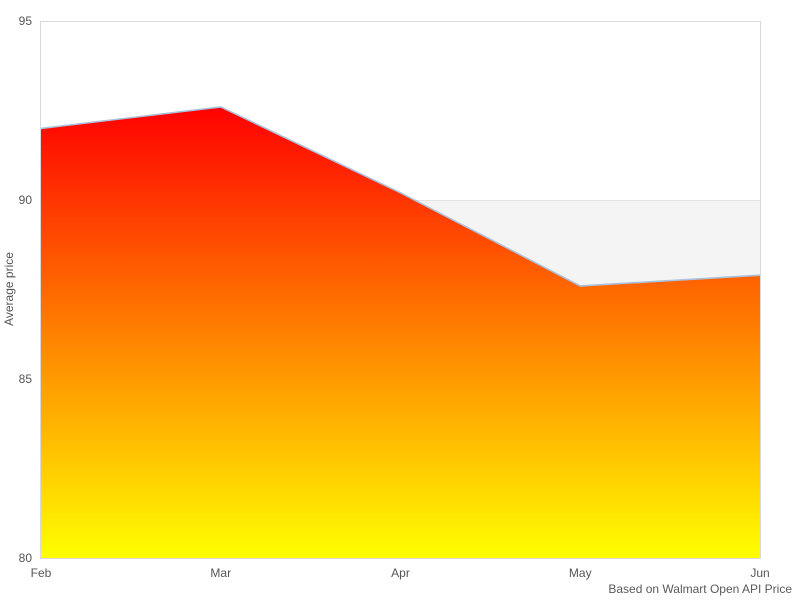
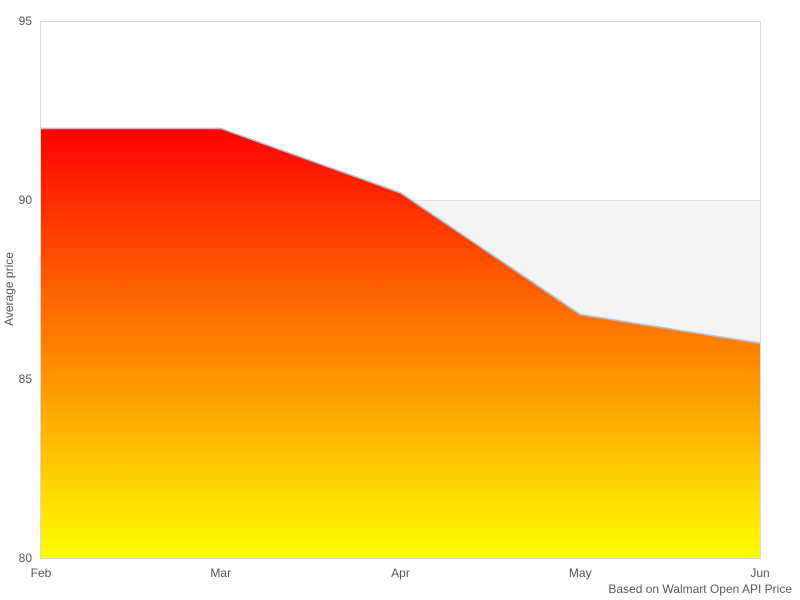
Mar: 92.6 -> 92.0
May: 87.6 -> 86.8
Jun: 87.9 -> 86.0
